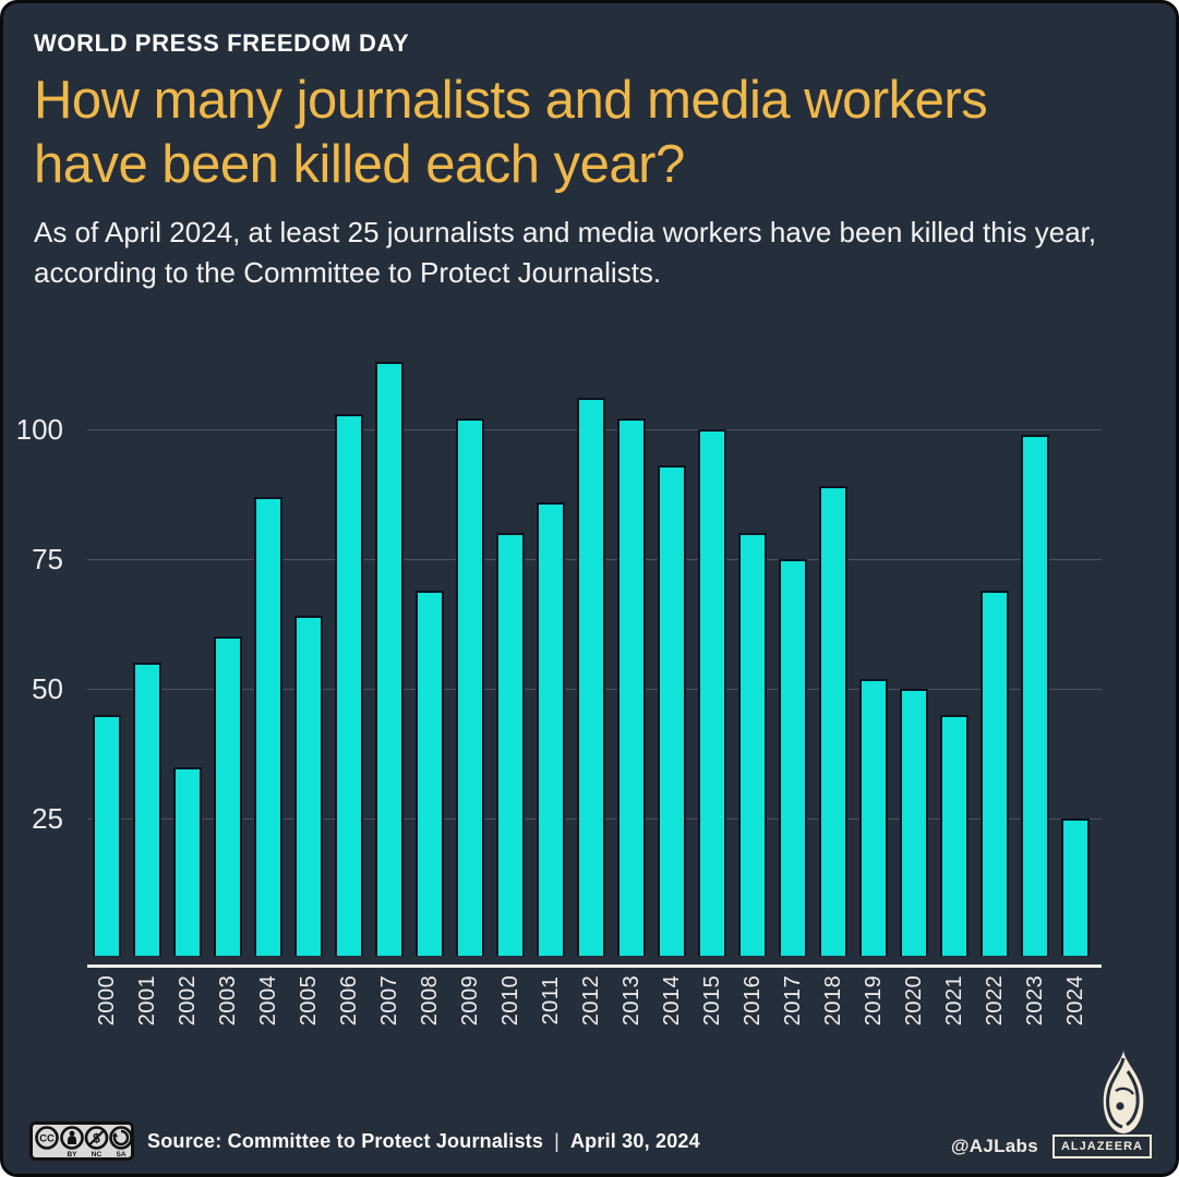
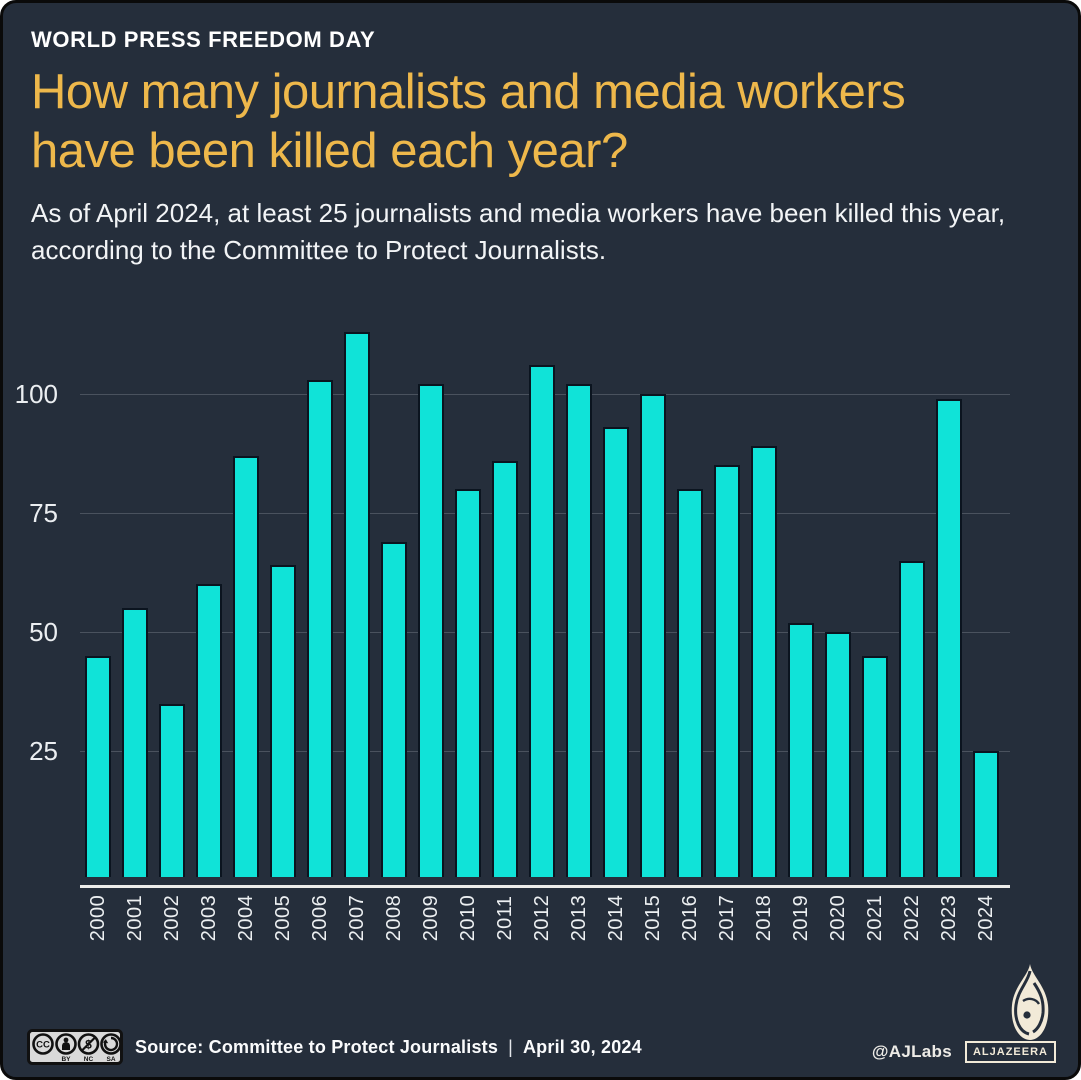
2017: 75 -> 85
2022: 69 -> 65
